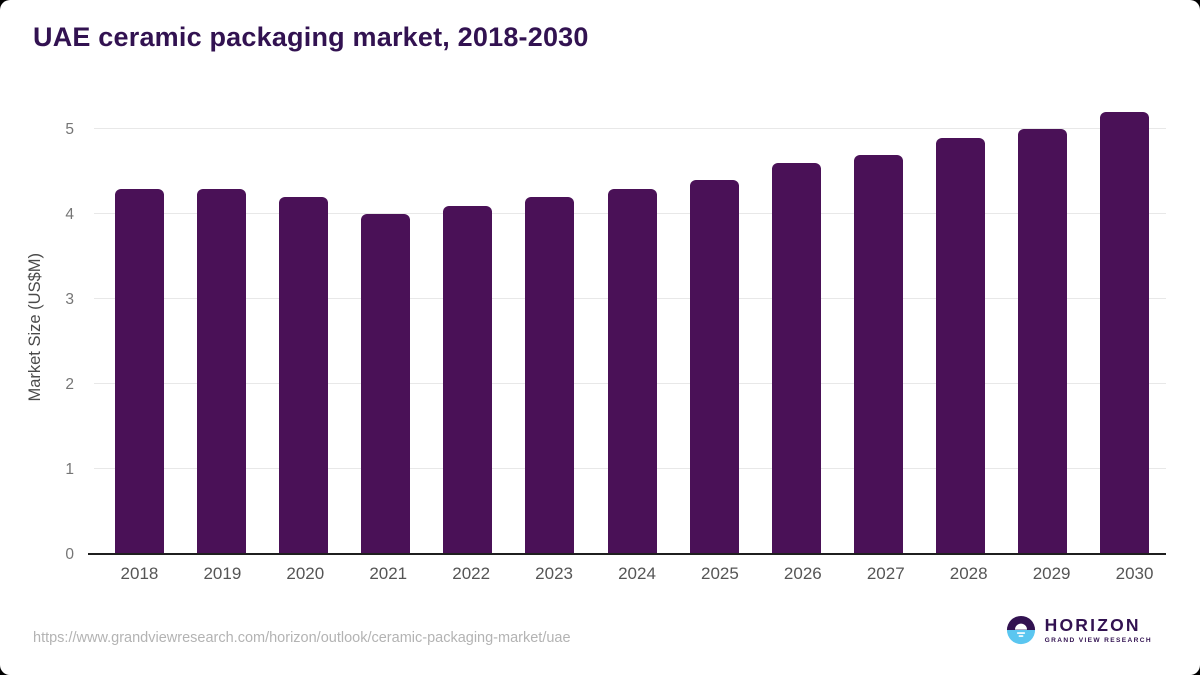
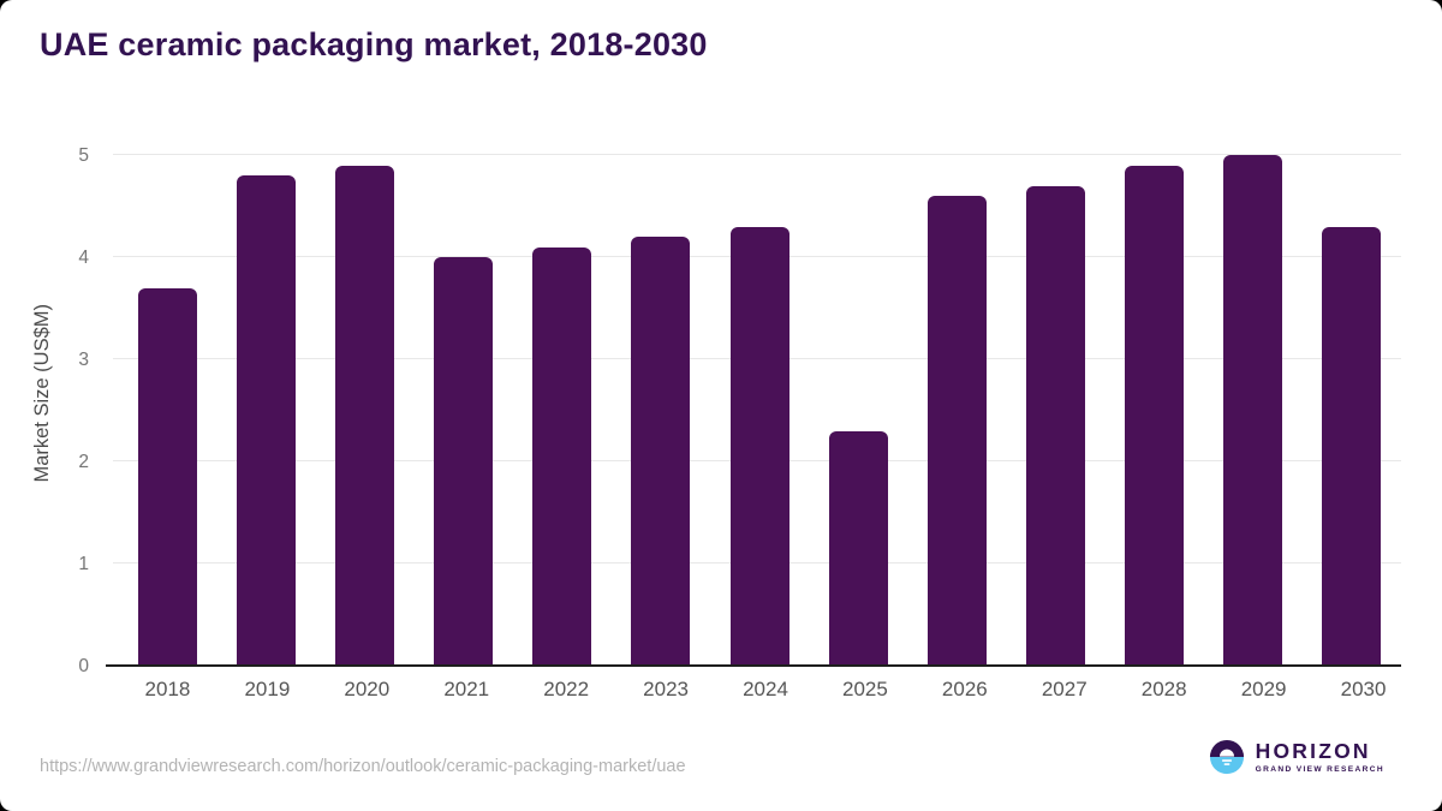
2018: 4.3 -> 3.7
2019: 4.3 -> 4.8
2020: 4.2 -> 4.9
2025: 4.4 -> 2.3
2030: 5.2 -> 4.3
